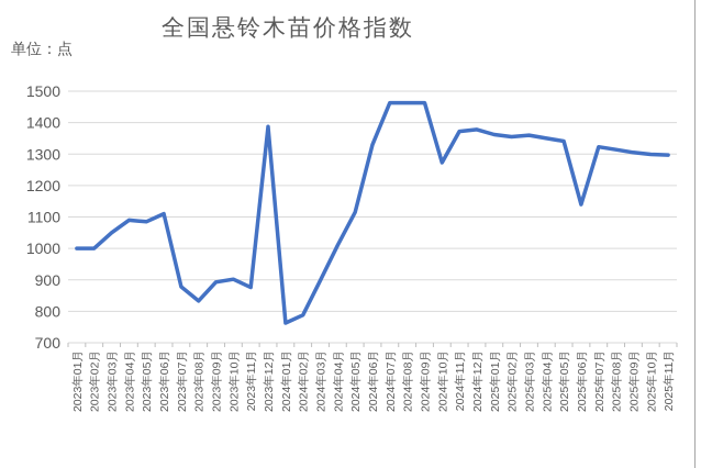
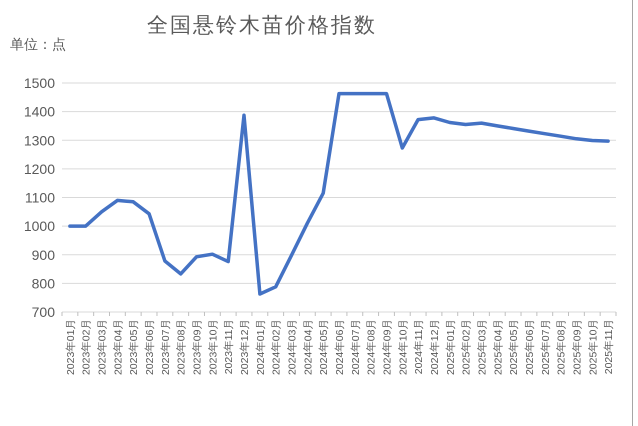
2023年06月: 1110 -> 1040
2024年06月: 1330 -> 1460
2025年06月: 1140 -> 1330
